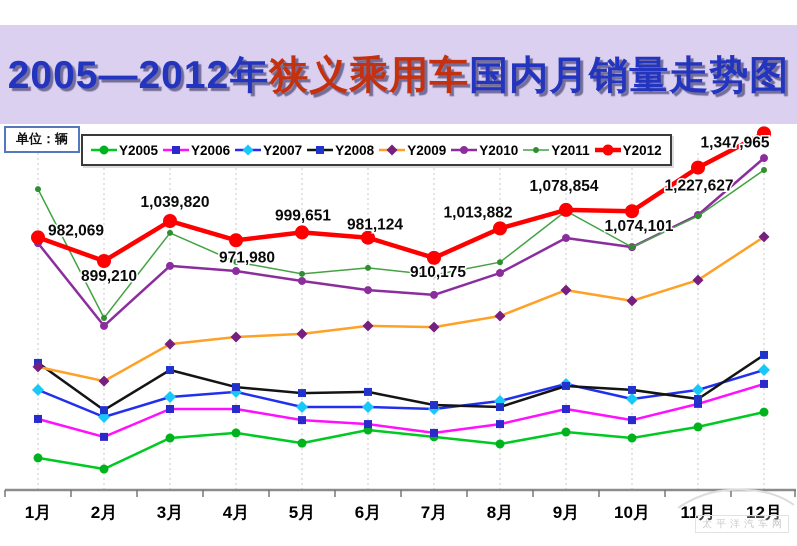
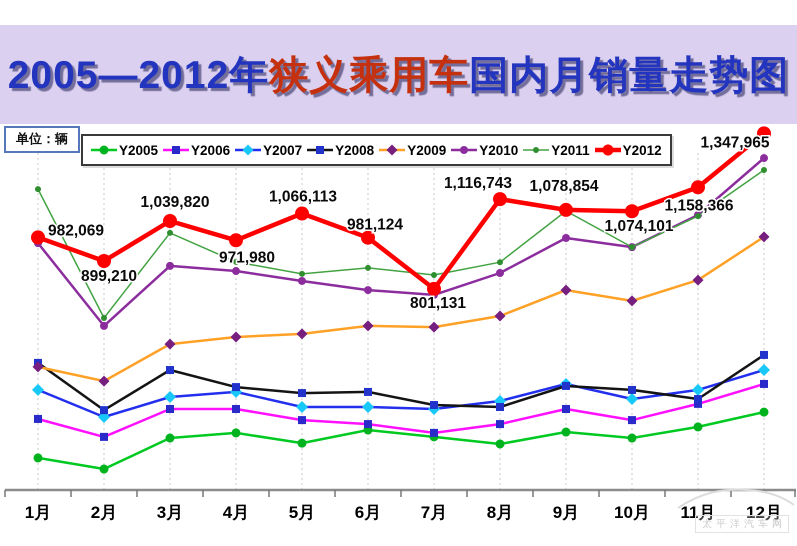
Y2012/5月: 999,651 -> 1,066,113
Y2012/7月: 910,175 -> 801,131
Y2012/8月: 1,013,882 -> 1,116,743
Y2012/11月: 1,227,627 -> 1,158,366
